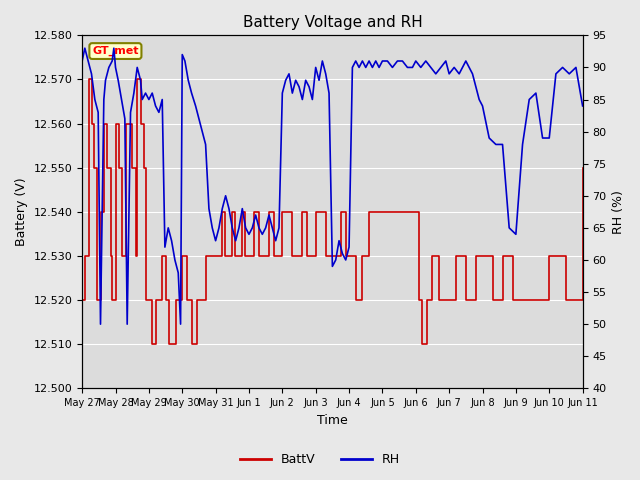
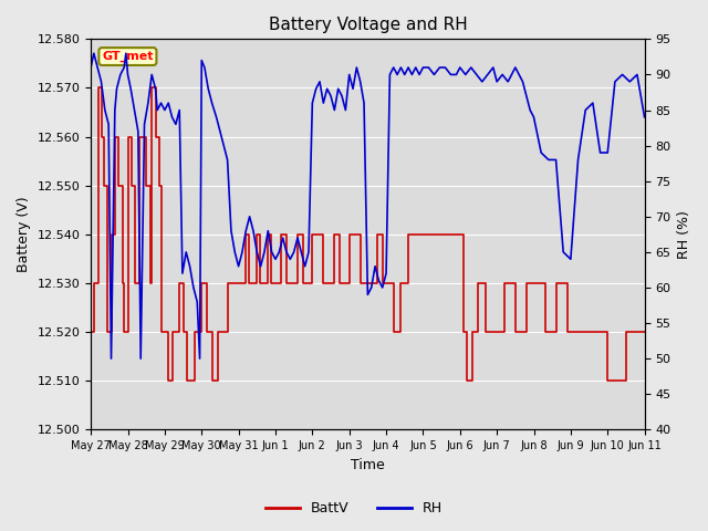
BattV/Jun 10: 12.53 -> 12.51
BattV/Jun 11: 12.55 -> 12.52
